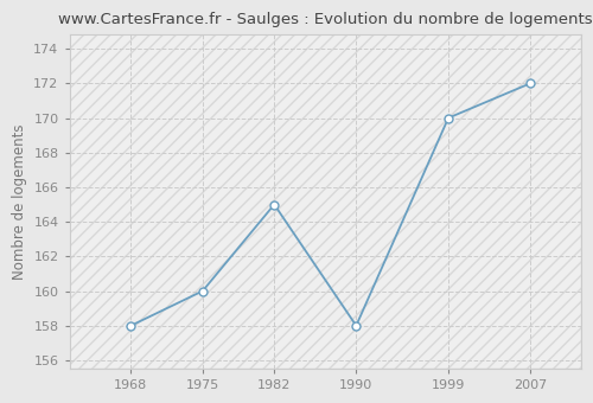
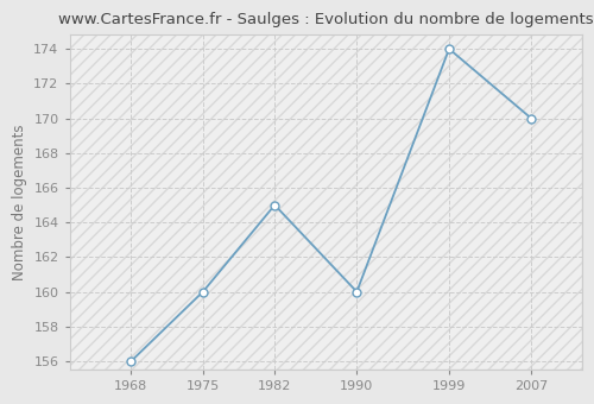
1968: 158 -> 156
1990: 158 -> 160
1999: 170 -> 174
2007: 172 -> 170
